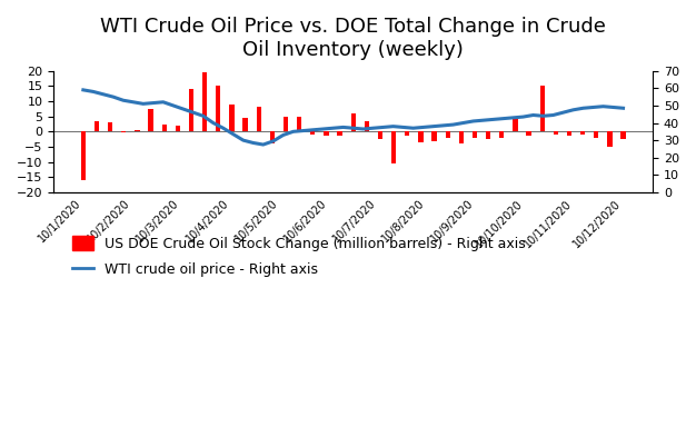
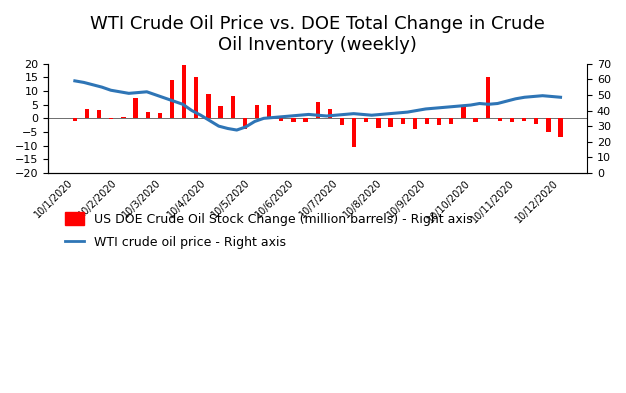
US DOE Crude Oil Stock Change (million barrels) - Right axis/10/1/2020: -16.0 -> -0.8
US DOE Crude Oil Stock Change (million barrels) - Right axis/10/12/2020: -2.5 -> -7.0
